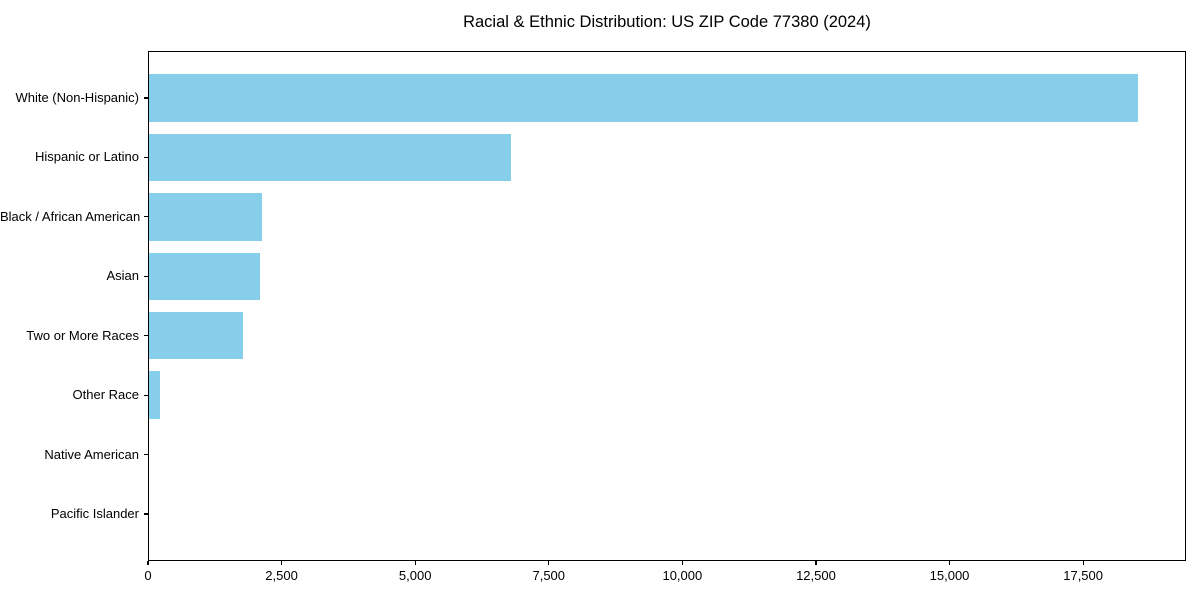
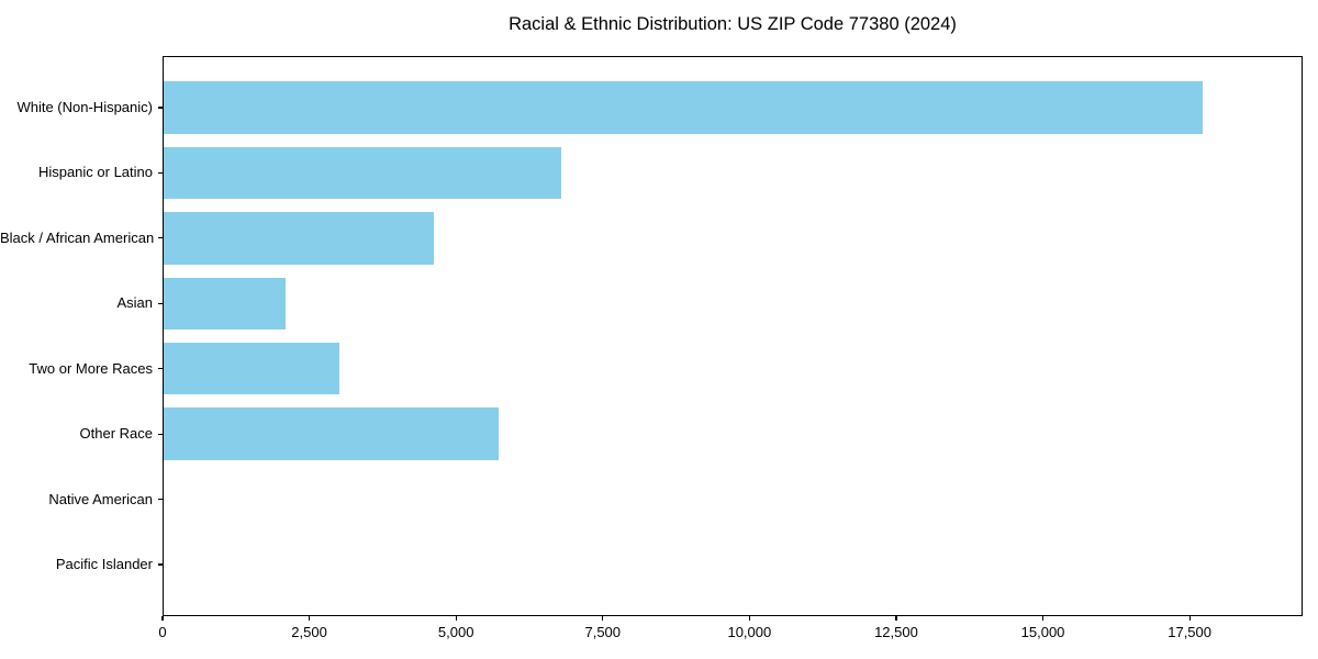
White (Non-Hispanic): 18500 -> 17700
Black / African American: 2100 -> 4600
Two or More Races: 1800 -> 3000
Other Race: 200 -> 5700
